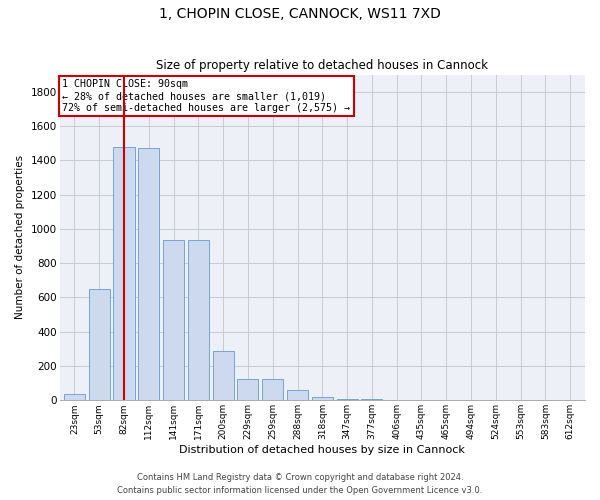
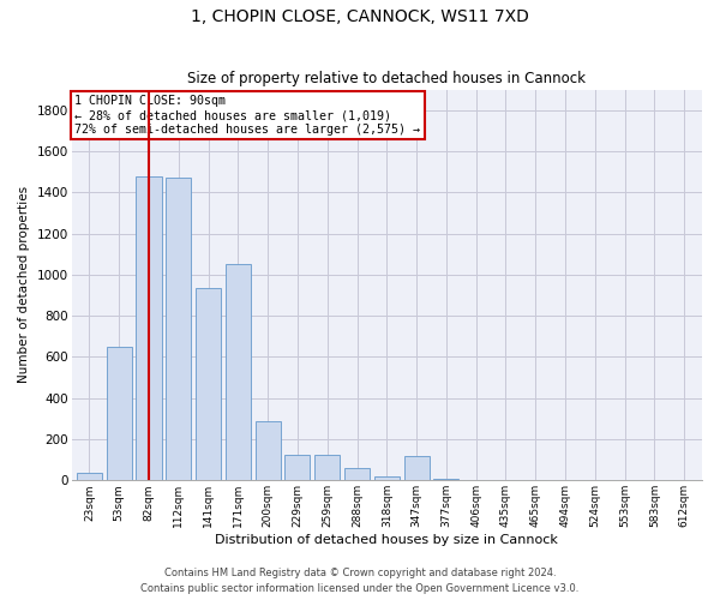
171sqm: 940 -> 1050
347sqm: 10 -> 120
